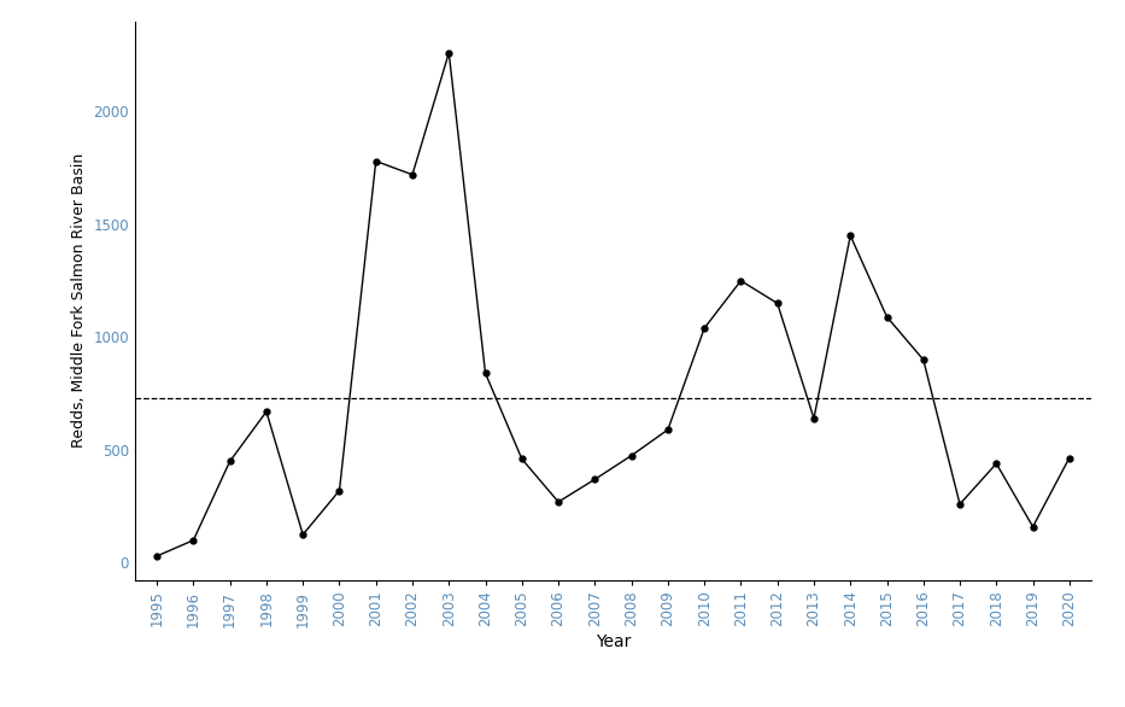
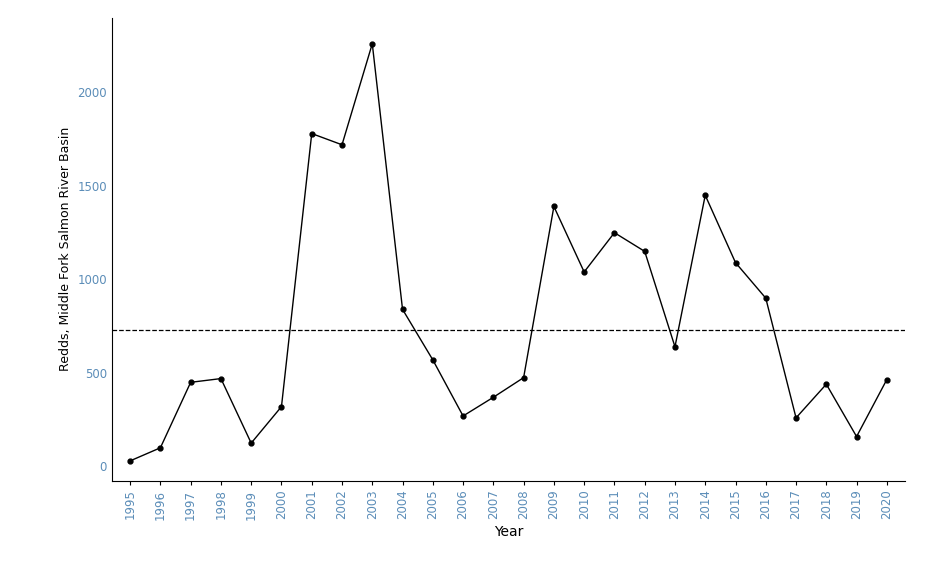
1998: 670 -> 470
2005: 460 -> 570
2009: 590 -> 1390
